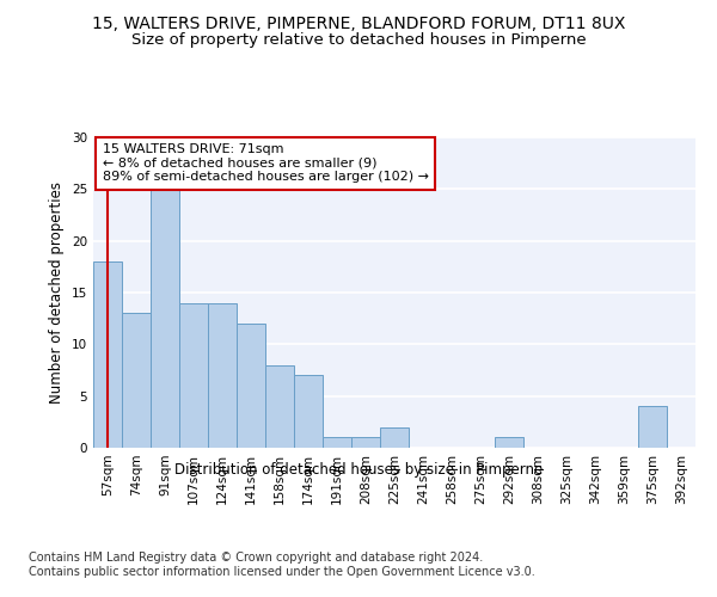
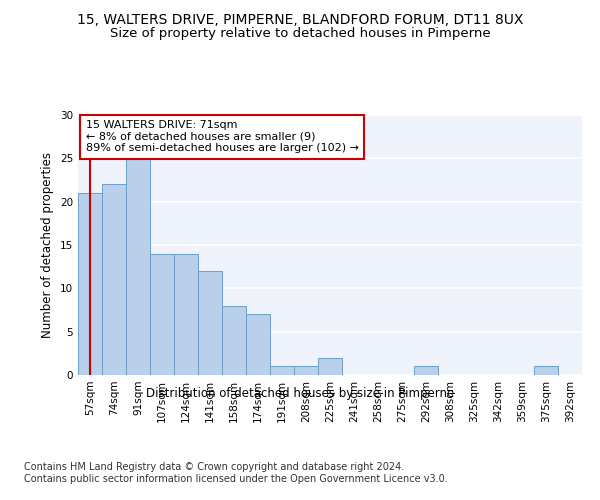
57sqm: 18 -> 21
74sqm: 13 -> 22
375sqm: 4 -> 1
